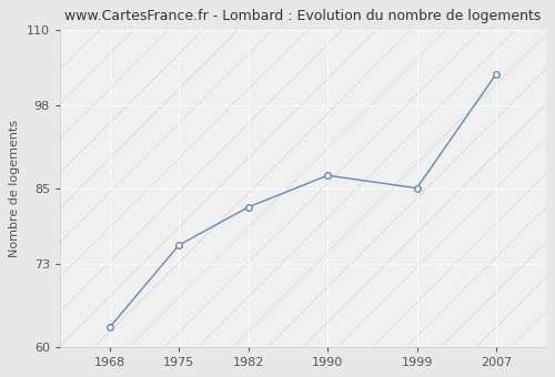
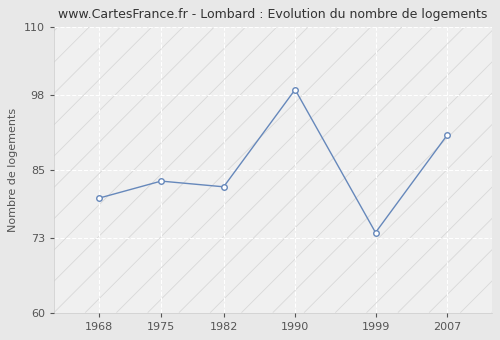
1968: 63 -> 80
1975: 76 -> 83
1990: 87 -> 99
1999: 85 -> 74
2007: 103 -> 91
